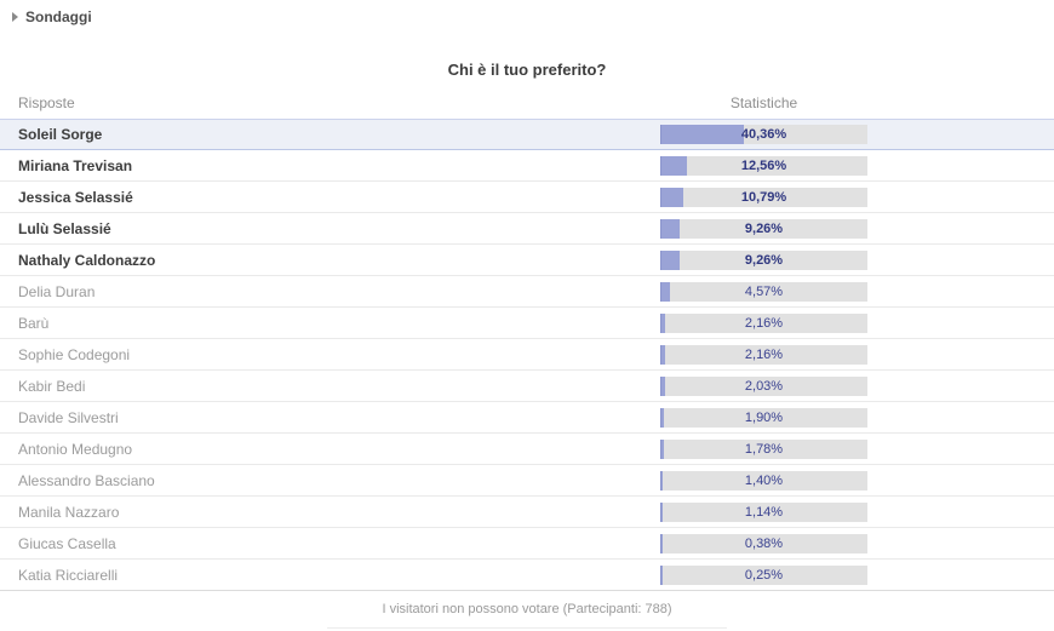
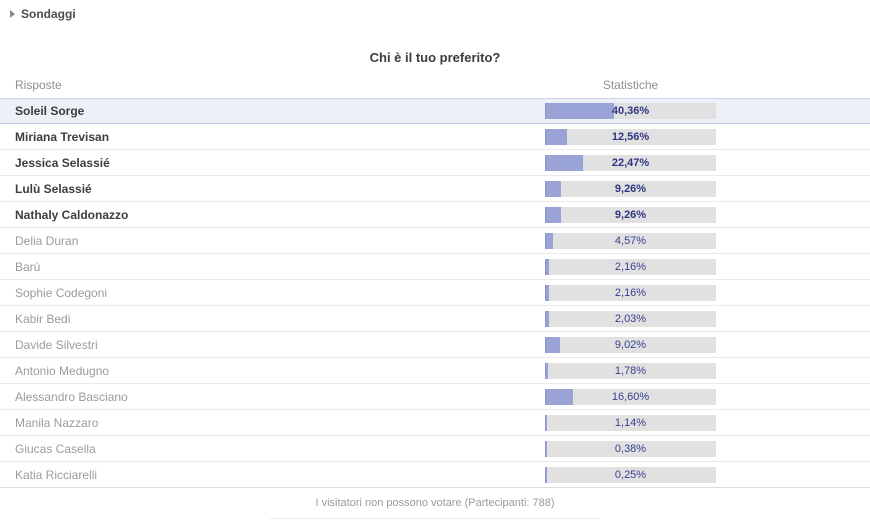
Jessica Selassié: 10,79% -> 22,47%
Davide Silvestri: 1,90% -> 9,02%
Alessandro Basciano: 1,40% -> 16,60%
